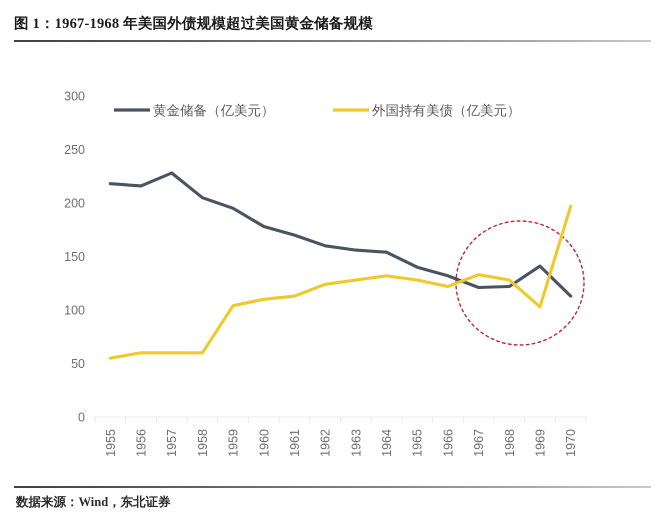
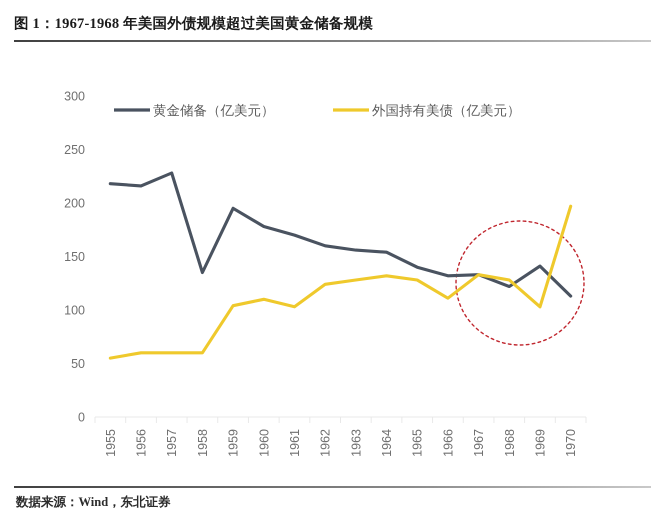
黄金储备（亿美元）/1958: 205 -> 135
外国持有美债（亿美元）/1961: 113 -> 103
外国持有美债（亿美元）/1966: 122 -> 111
黄金储备（亿美元）/1967: 121 -> 133
